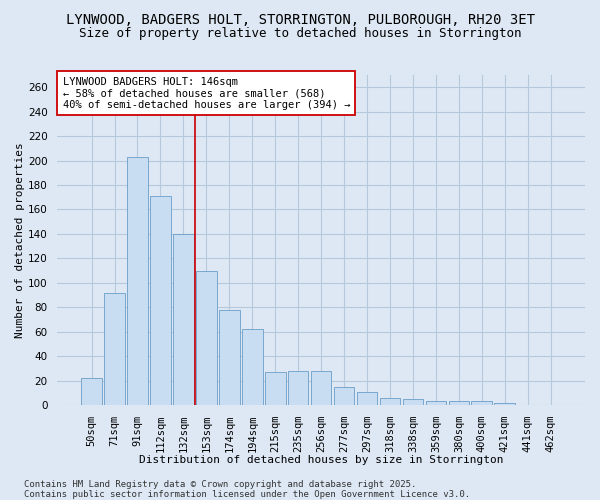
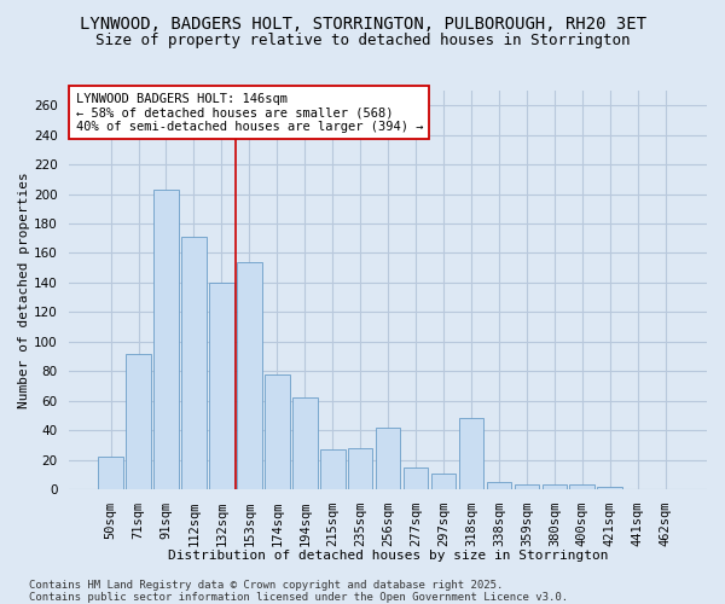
153sqm: 110 -> 154
256sqm: 28 -> 42
318sqm: 6 -> 48
